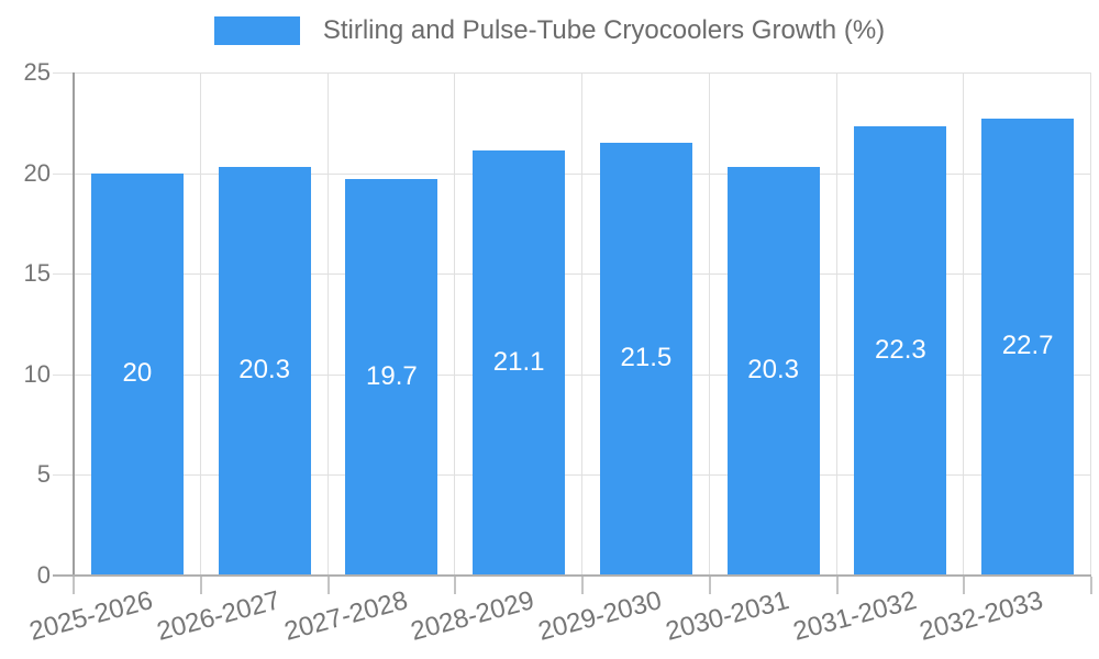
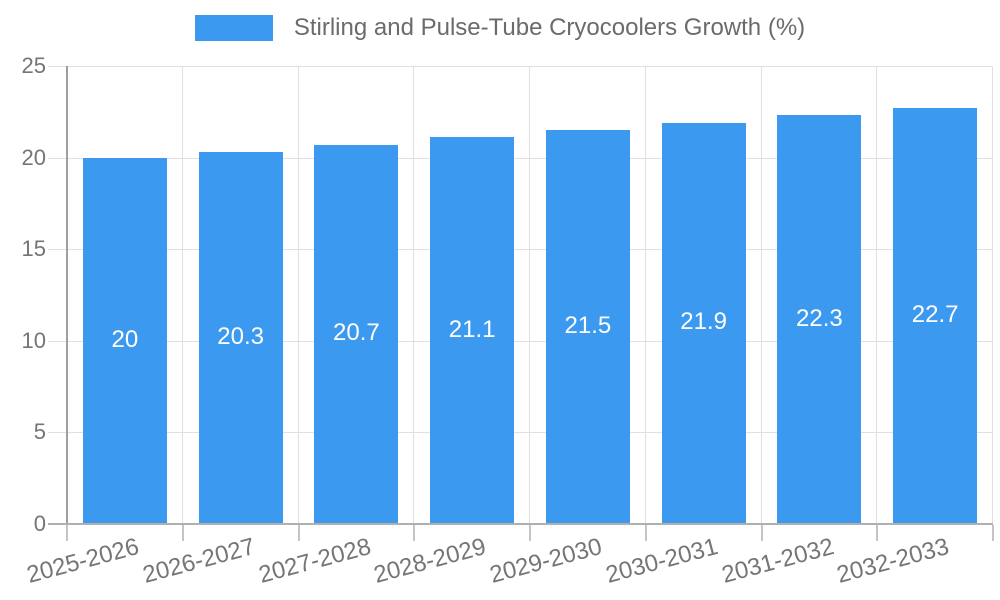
2027-2028: 19.7 -> 20.7
2030-2031: 20.3 -> 21.9
